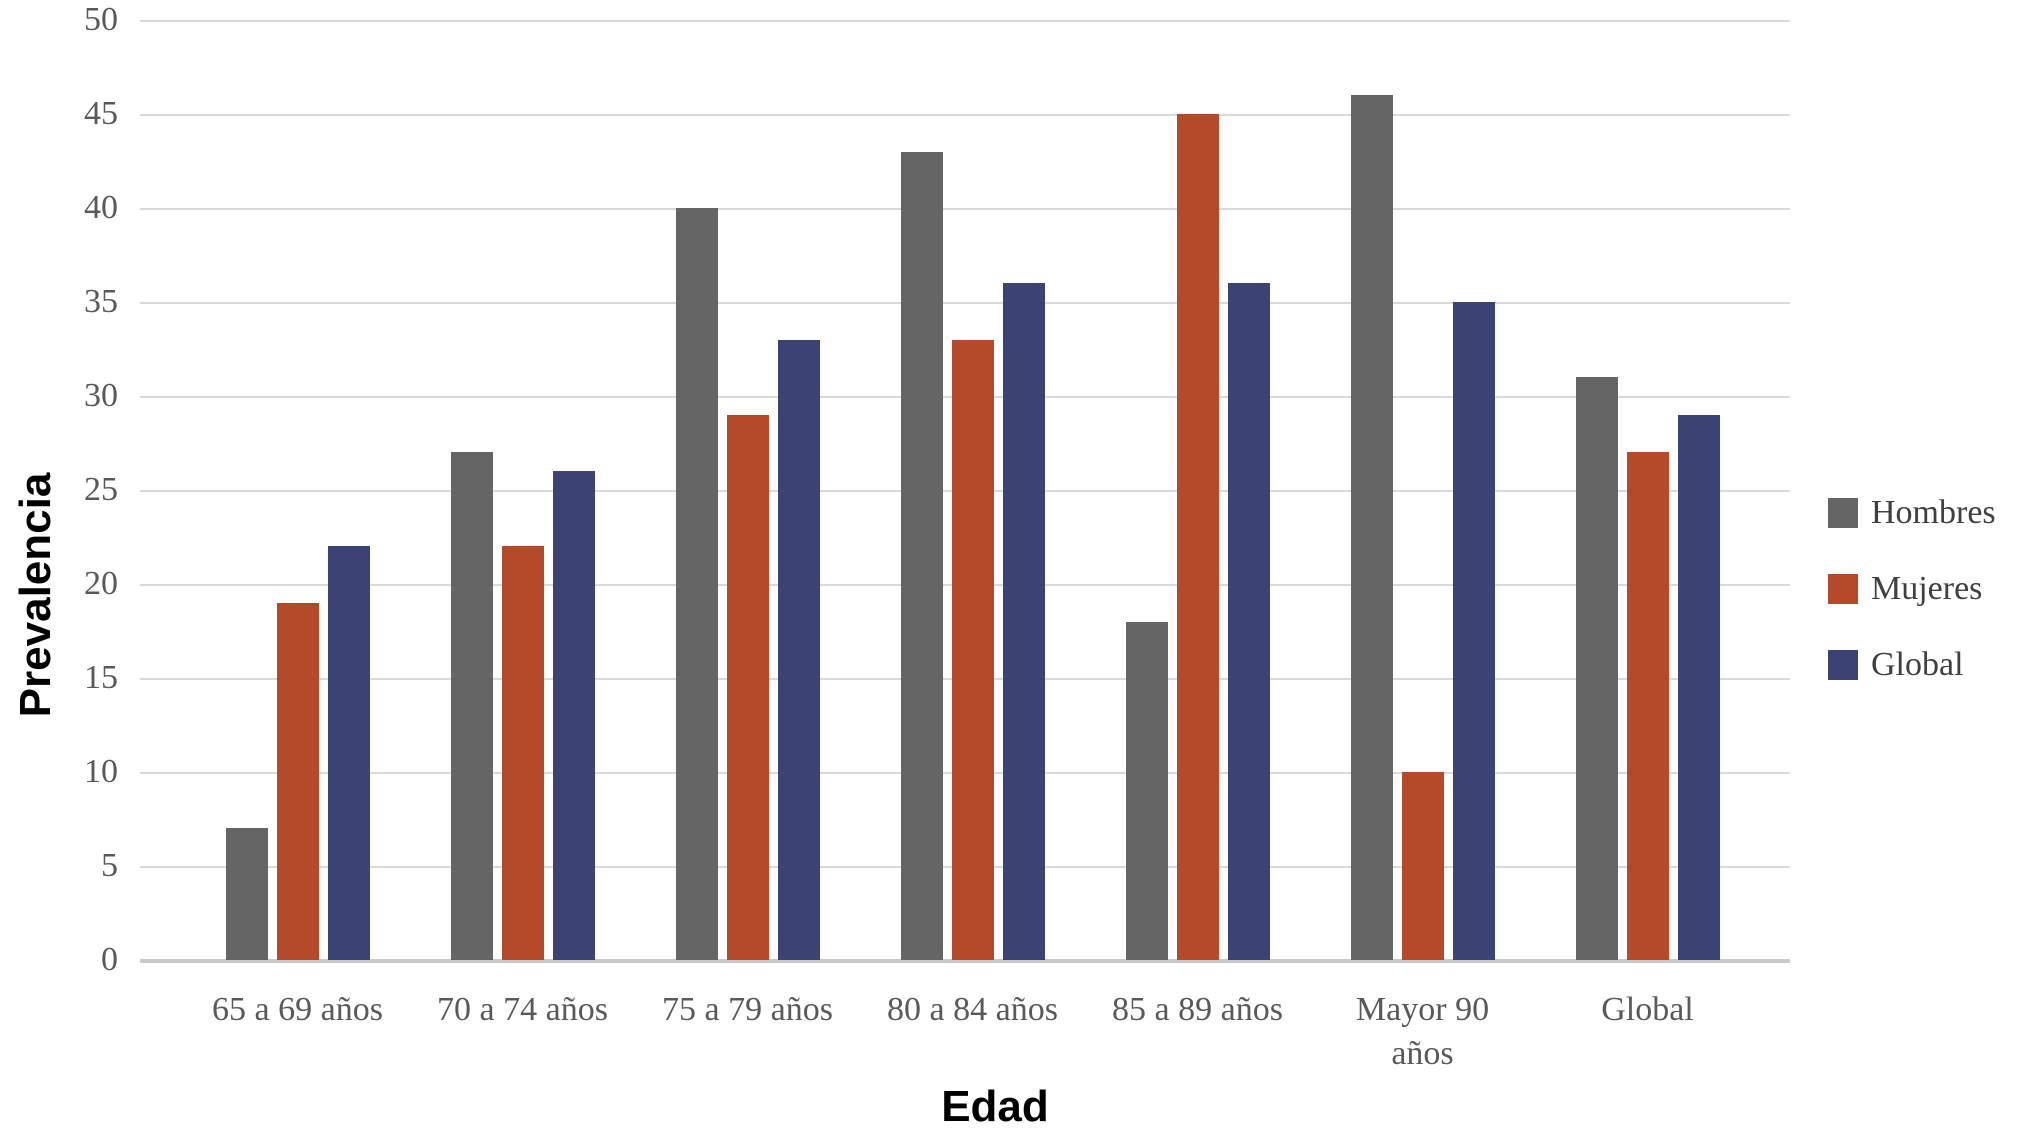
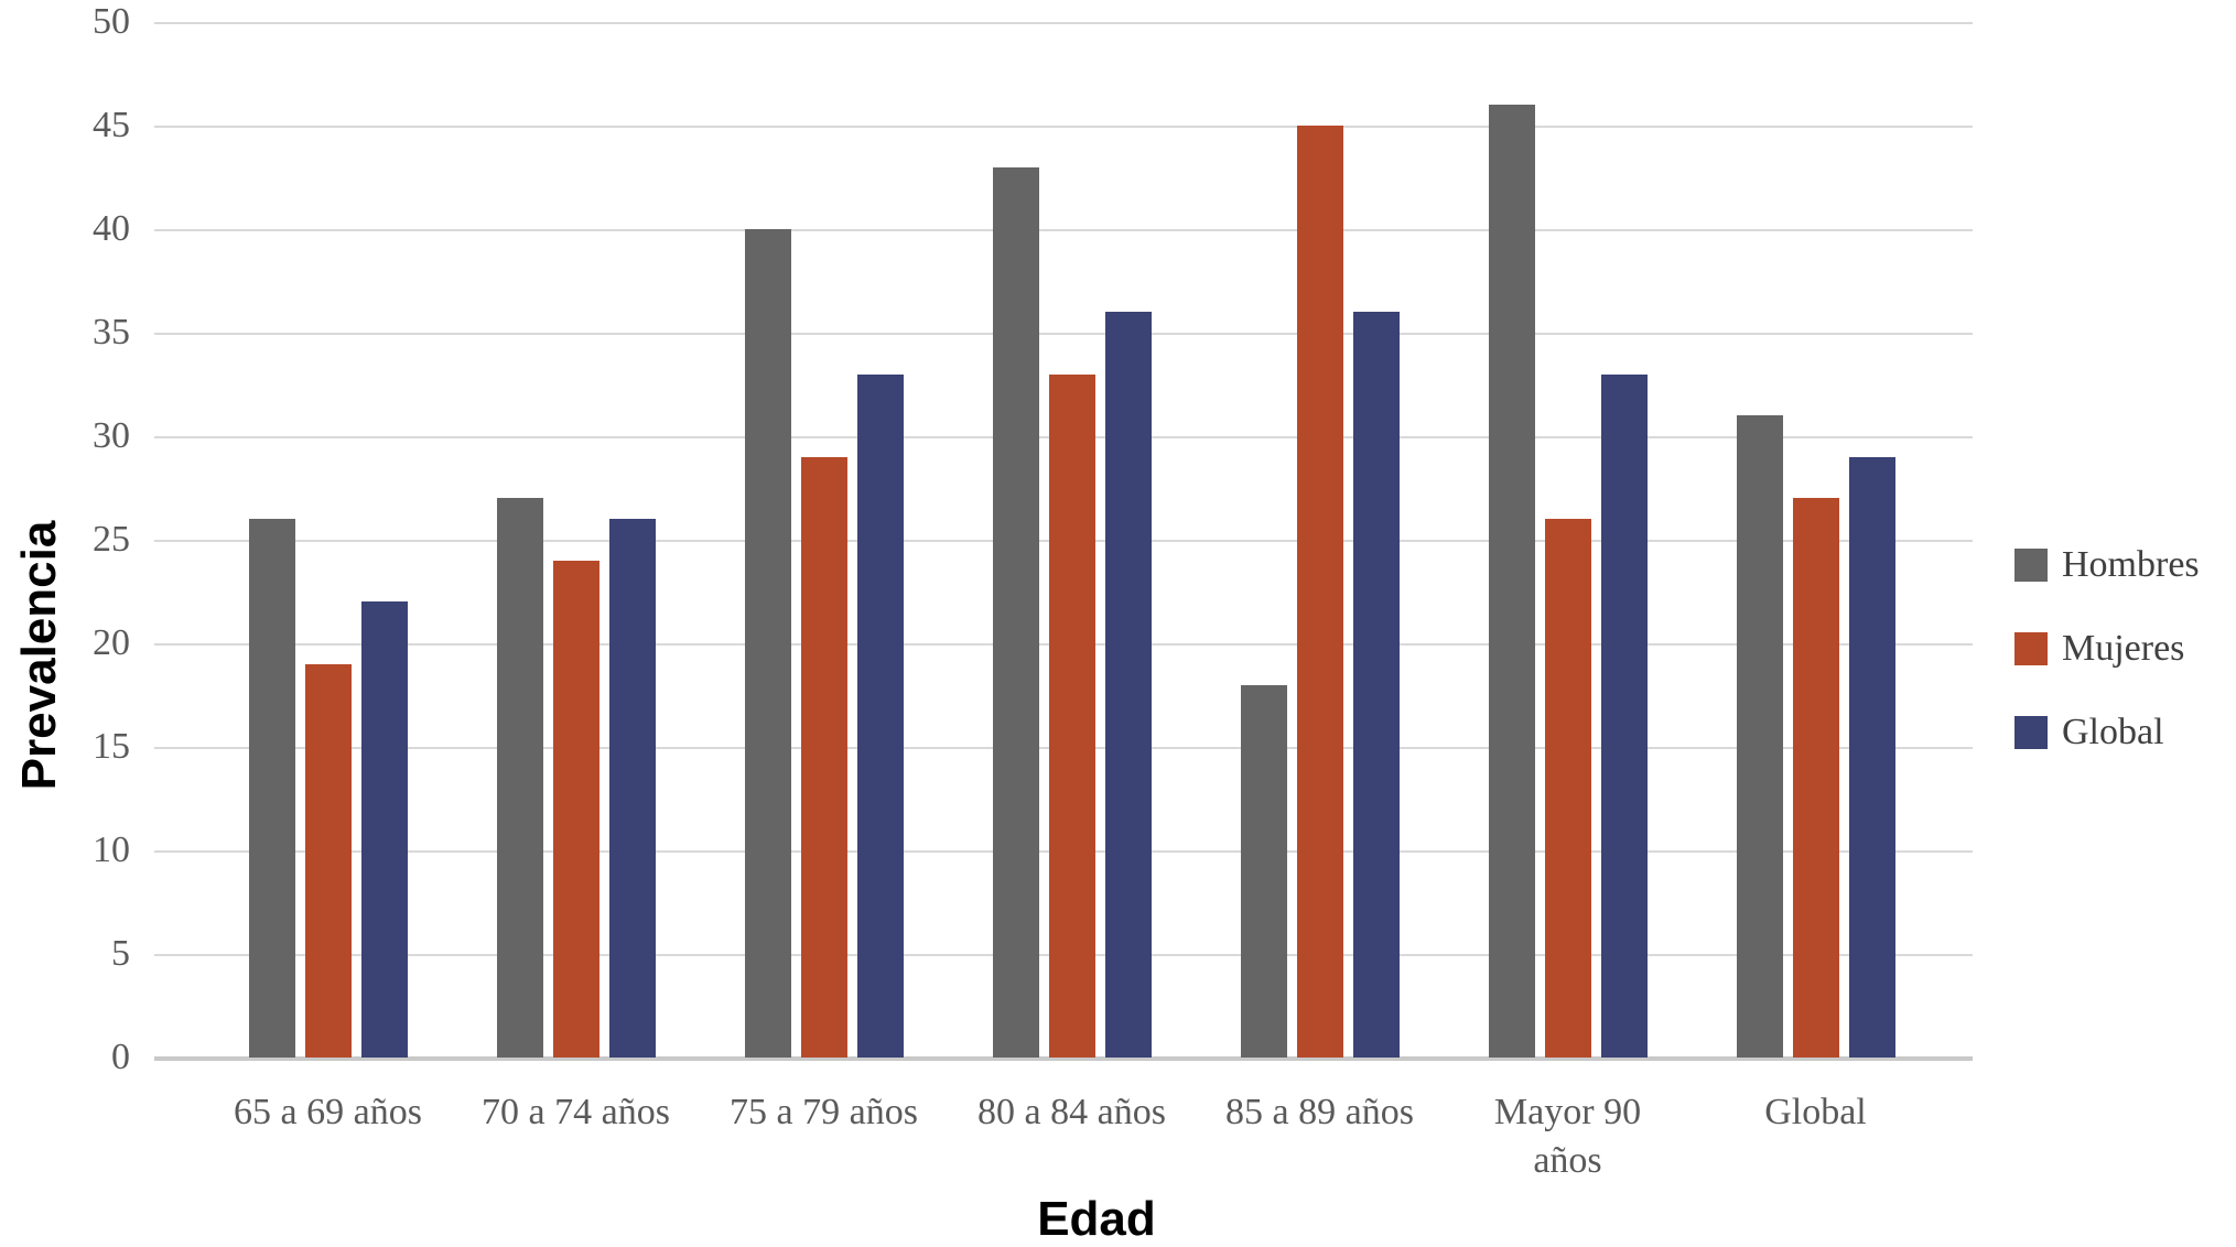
Hombres/65 a 69 años: 7 -> 26
Mujeres/70 a 74 años: 22 -> 24
Mujeres/Mayor 90 años: 10 -> 26
Global/Mayor 90 años: 35 -> 33
